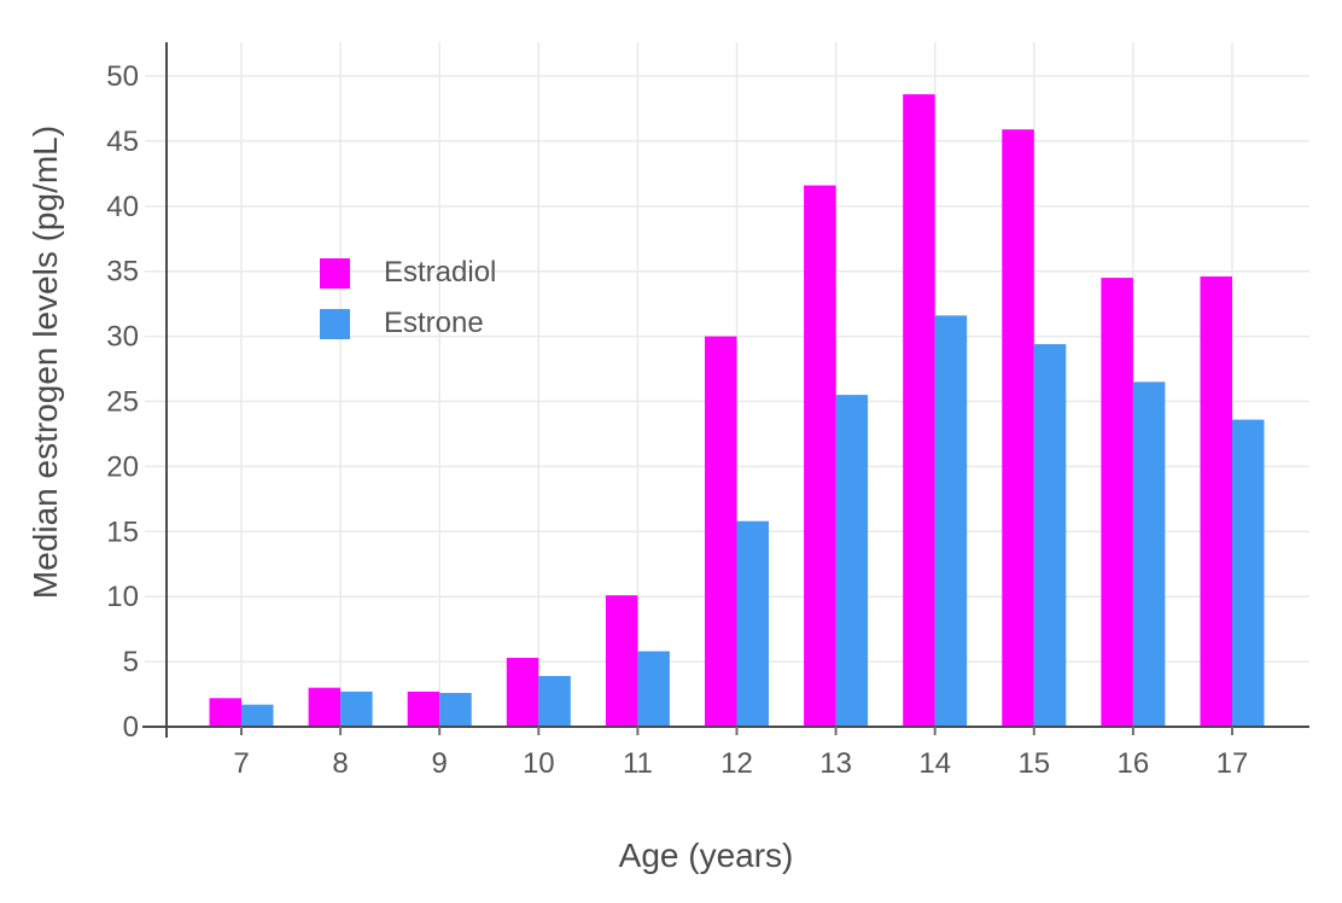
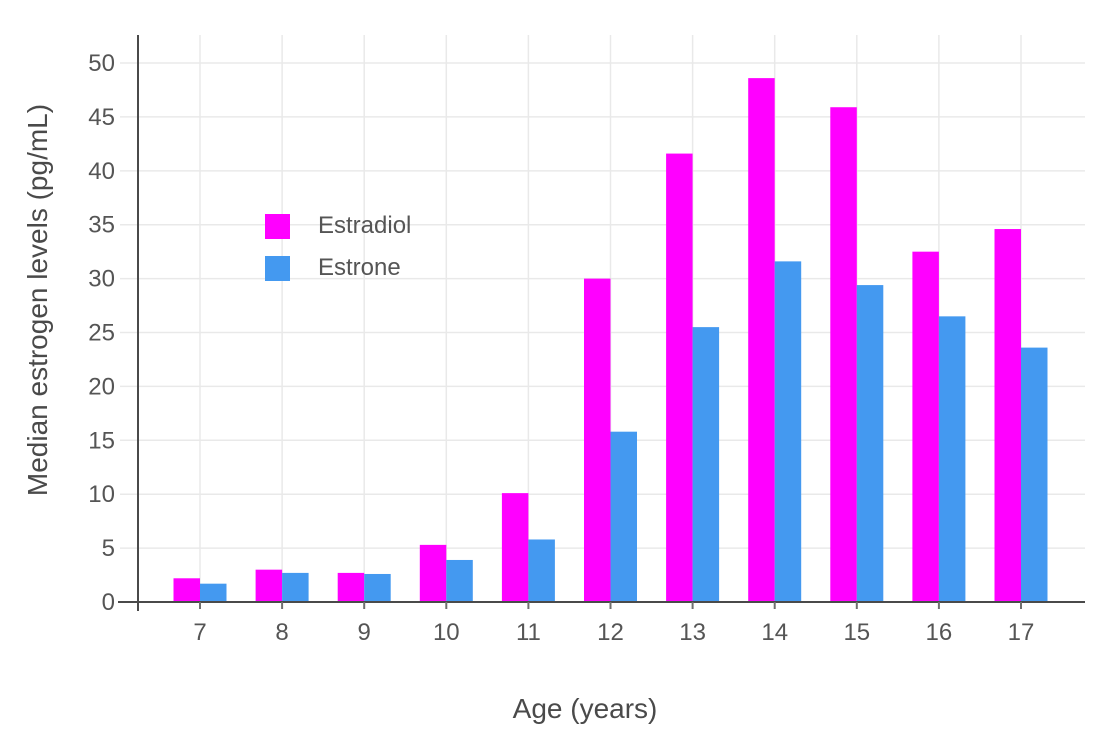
Estradiol/16: 34.5 -> 32.5
